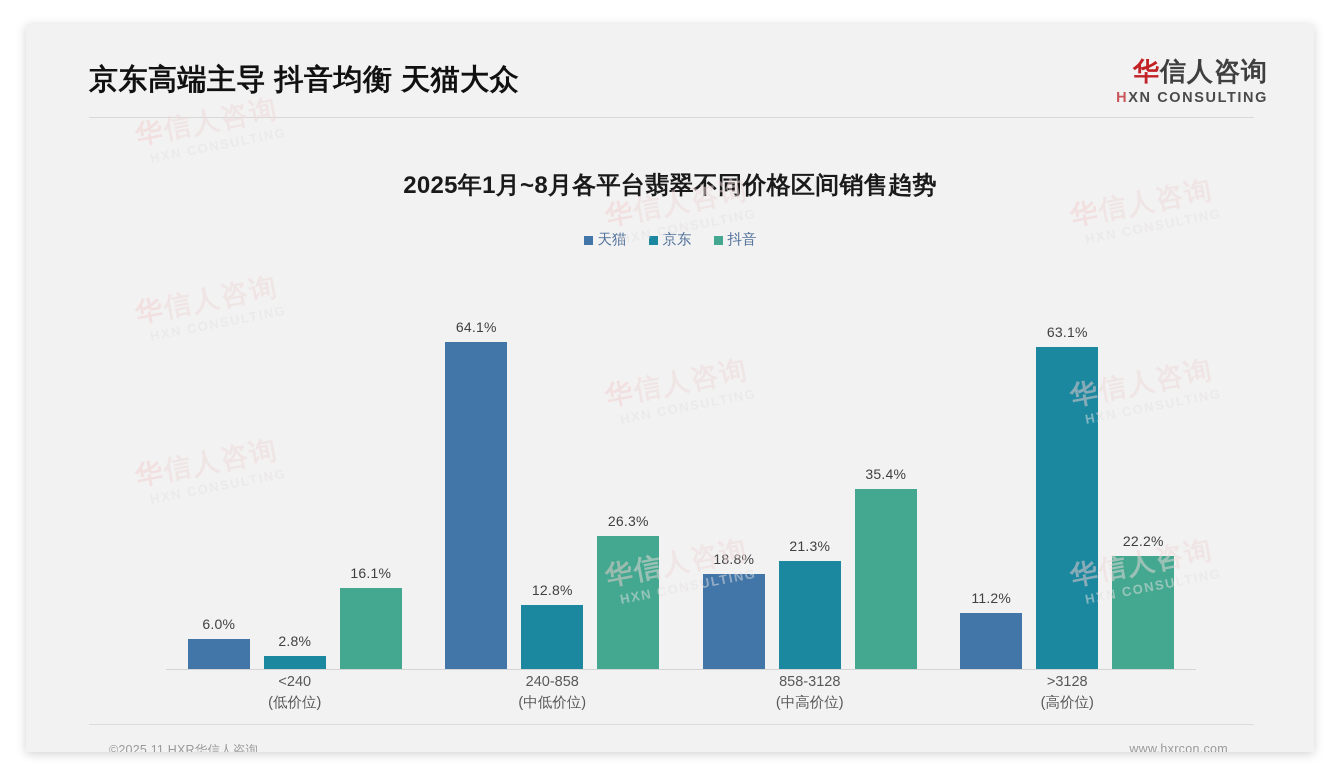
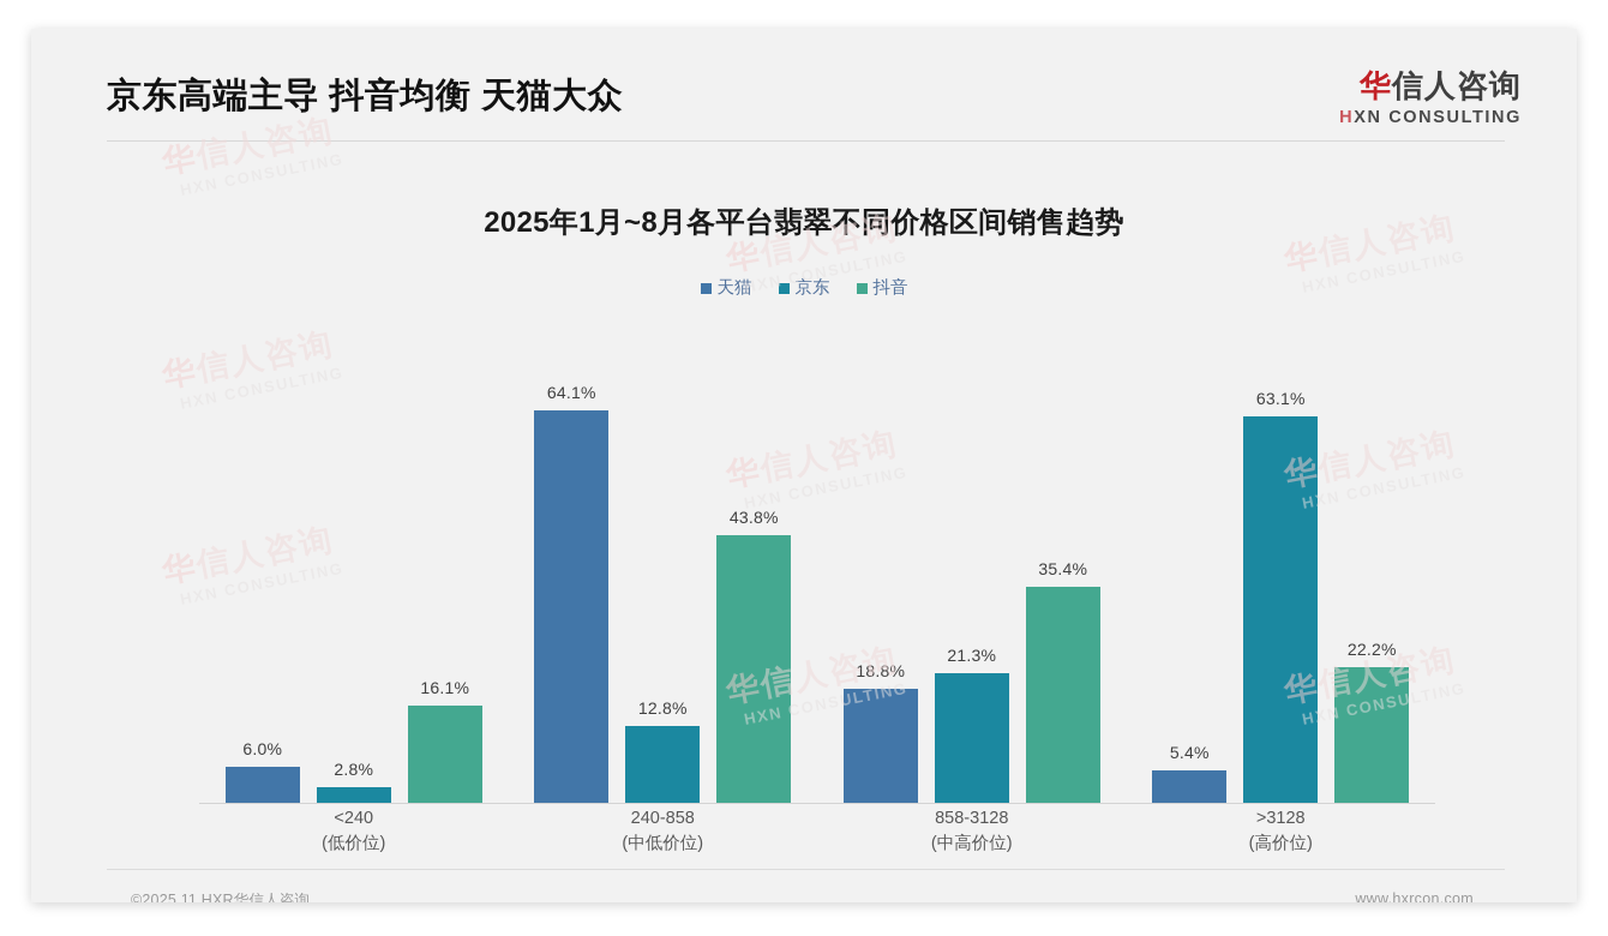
抖音/240-858: 26.3% -> 43.8%
天猫/>3128: 11.2% -> 5.4%
